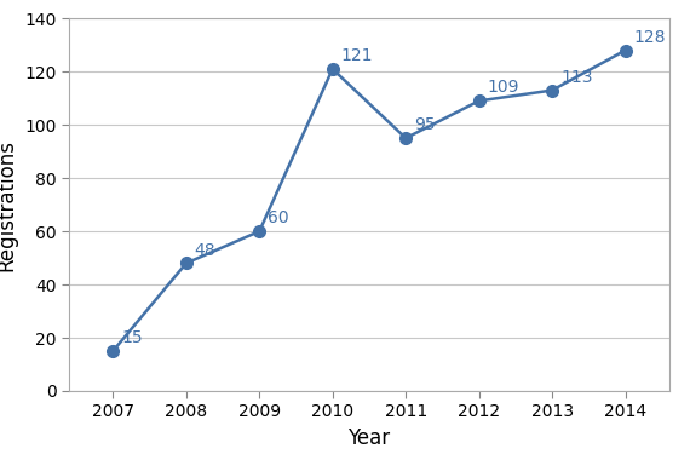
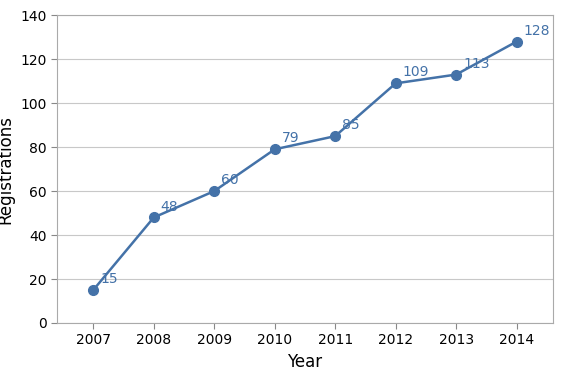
2010: 121 -> 79
2011: 95 -> 85
